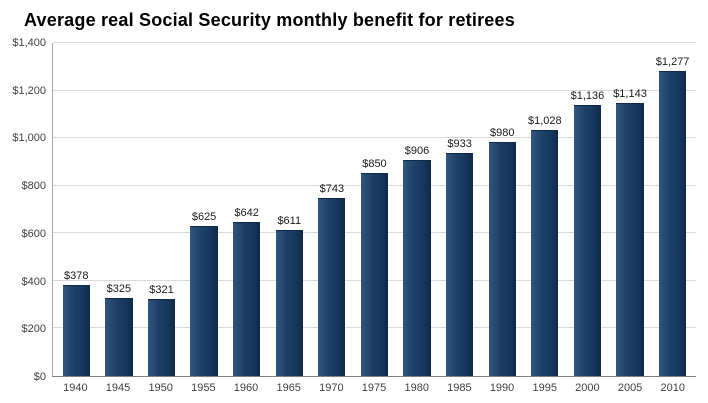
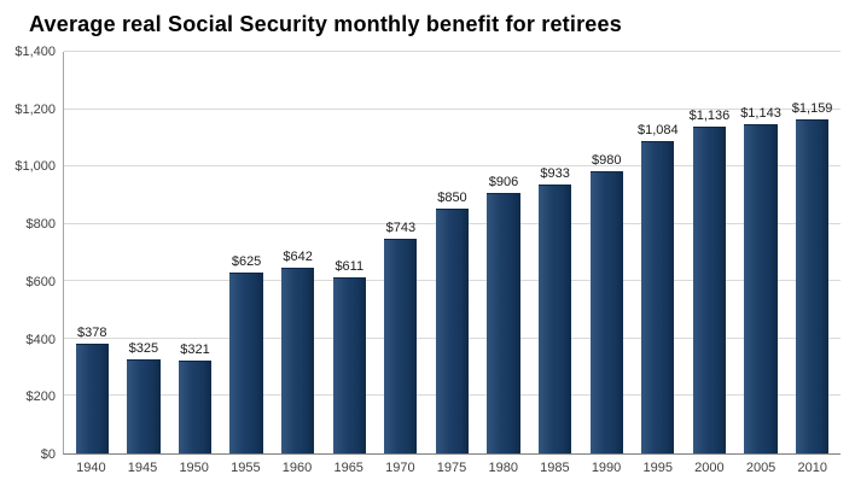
1995: $1,028 -> $1,084
2010: $1,277 -> $1,159
